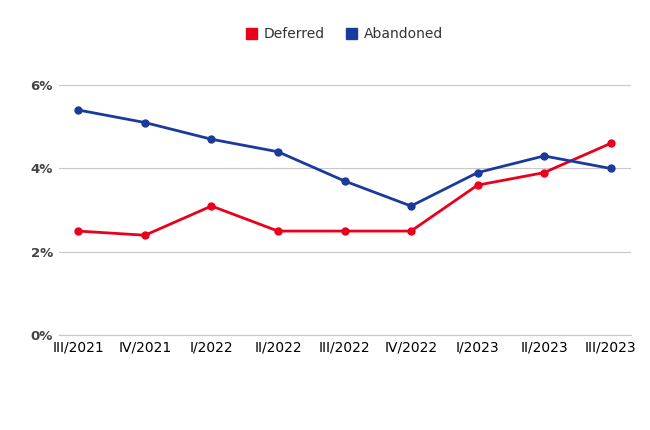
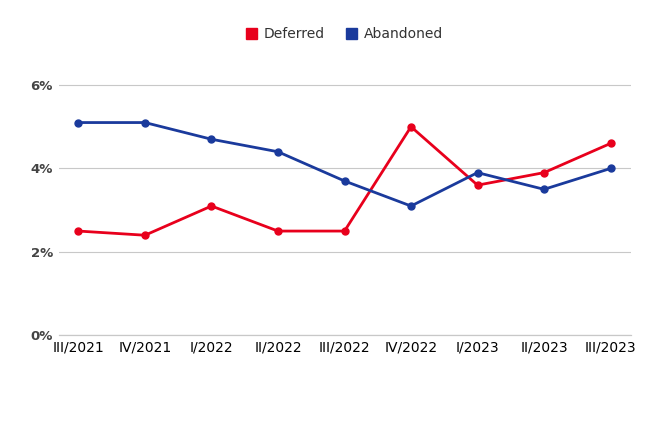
Abandoned/III/2021: 5.4% -> 5.1%
Deferred/IV/2022: 2.5% -> 5.0%
Abandoned/II/2023: 4.3% -> 3.5%
